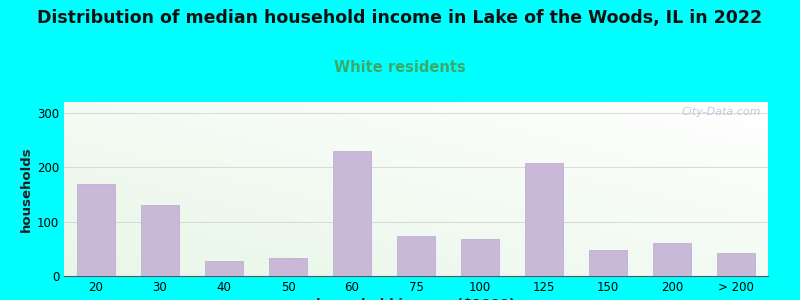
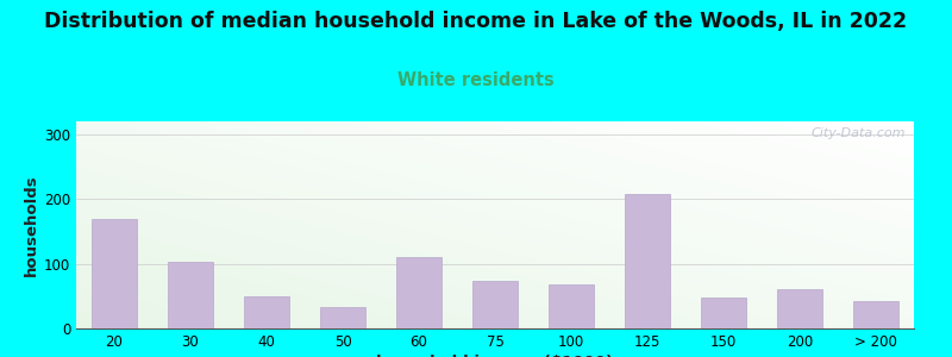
30: 130 -> 103
40: 28 -> 50
60: 230 -> 110
